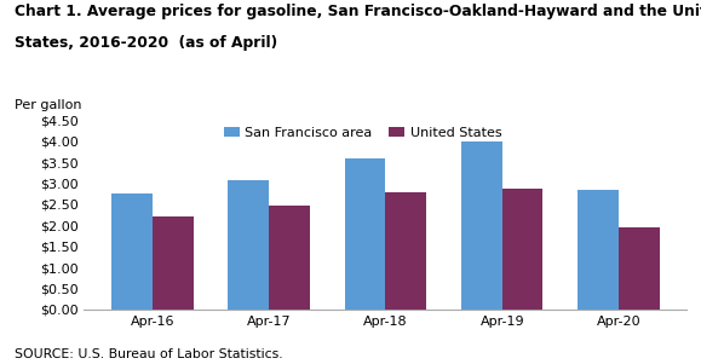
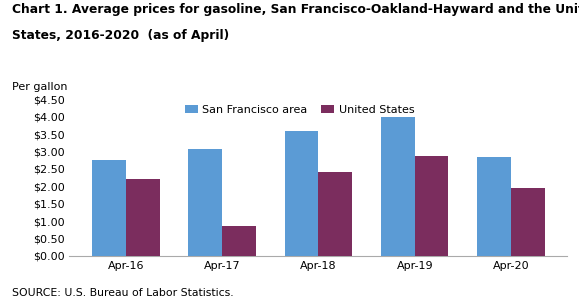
United States/Apr-17: $2.47 -> $0.85
United States/Apr-18: $2.79 -> $2.40
